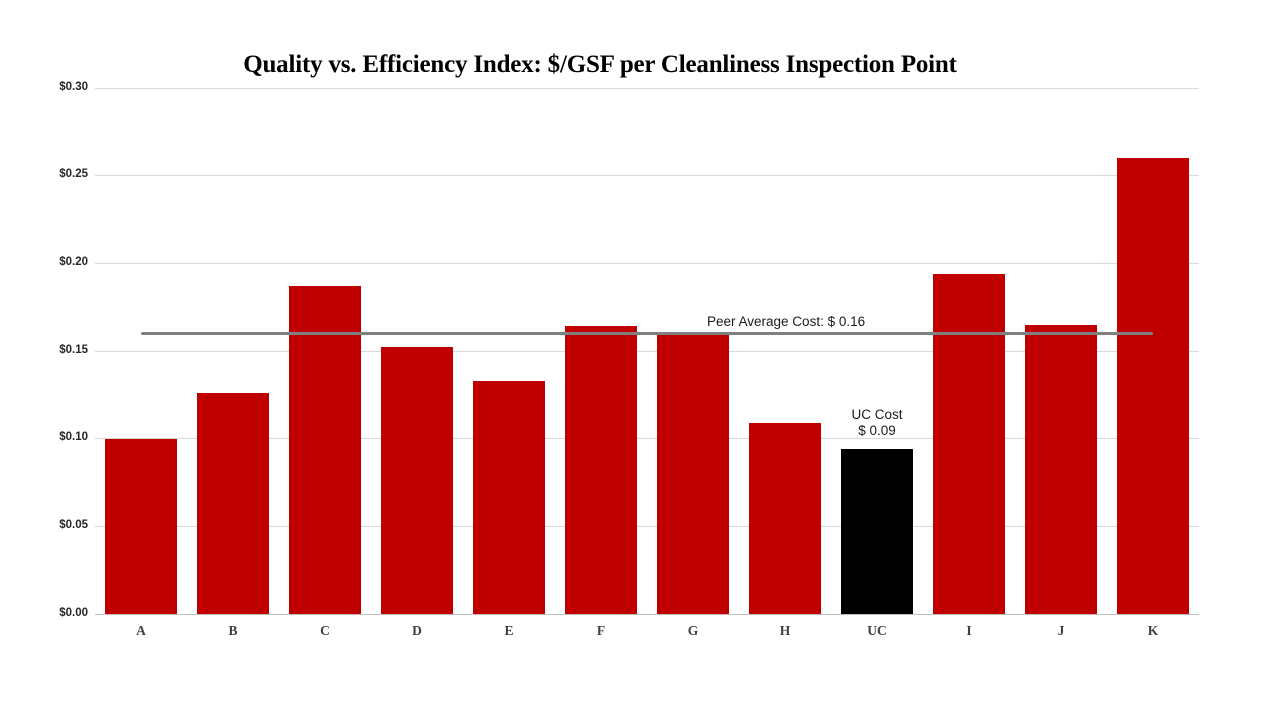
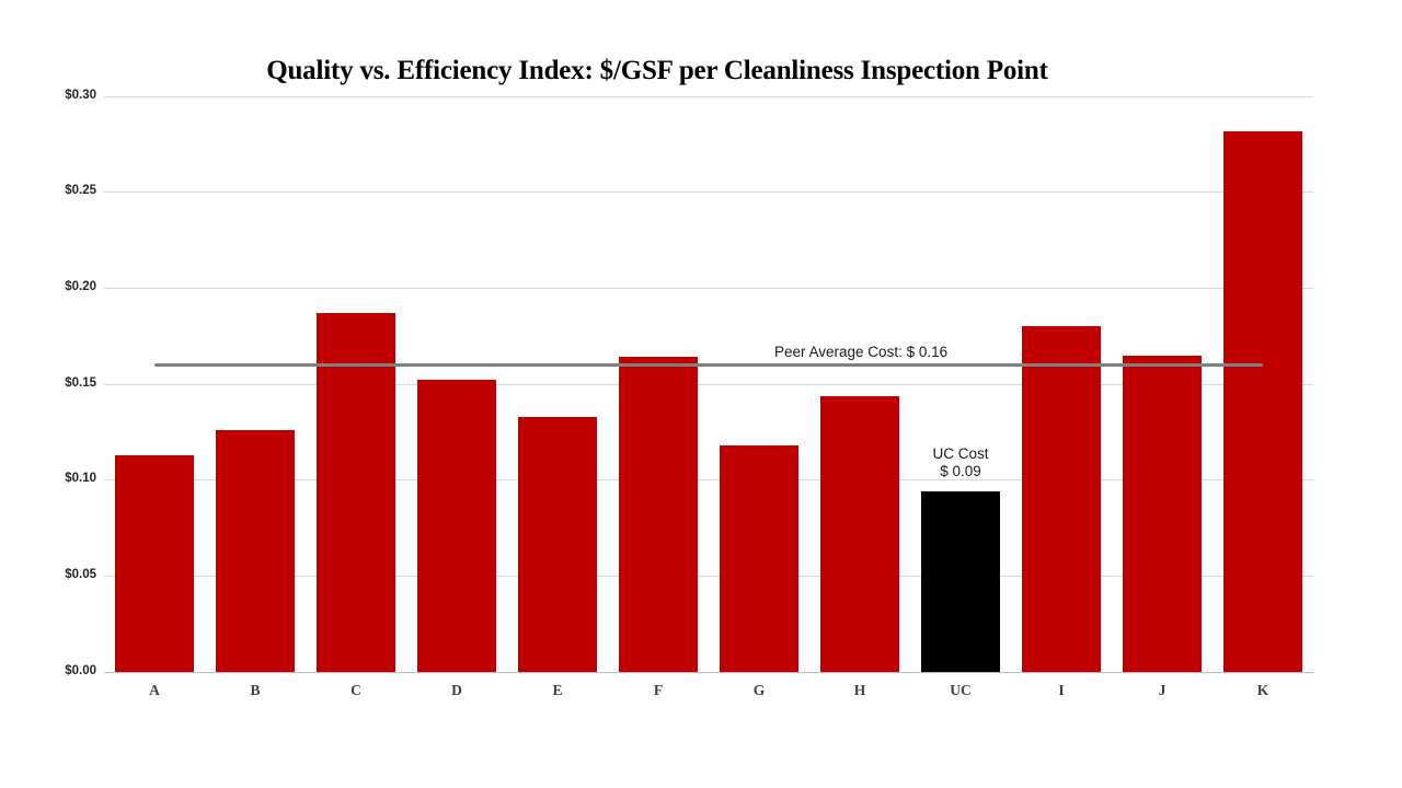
A: $0.100 -> $0.113
G: $0.161 -> $0.118
H: $0.109 -> $0.144
I: $0.194 -> $0.180
K: $0.260 -> $0.282
